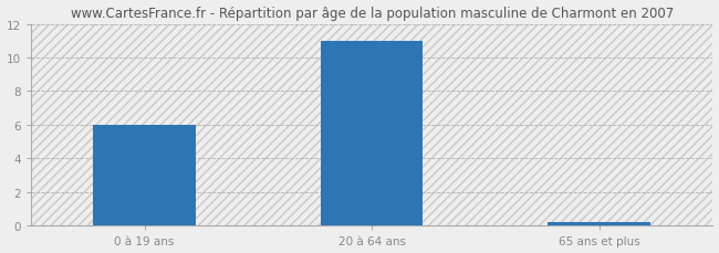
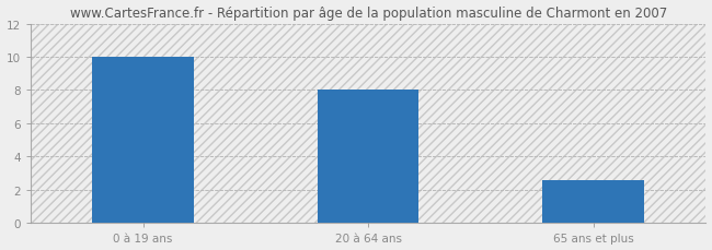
0 à 19 ans: 6.0 -> 10.0
20 à 64 ans: 11.0 -> 8.0
65 ans et plus: 0.2 -> 2.6
